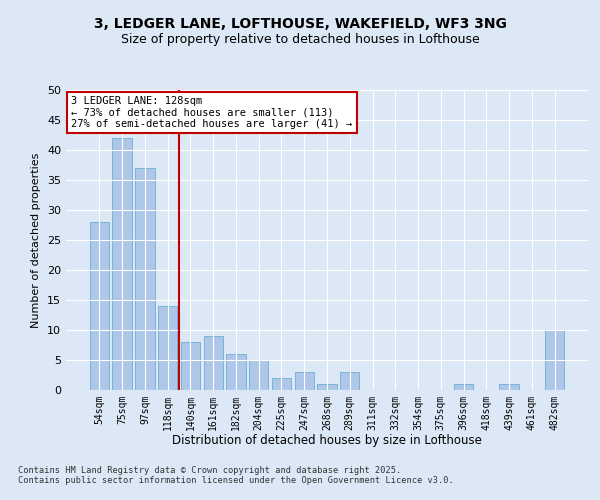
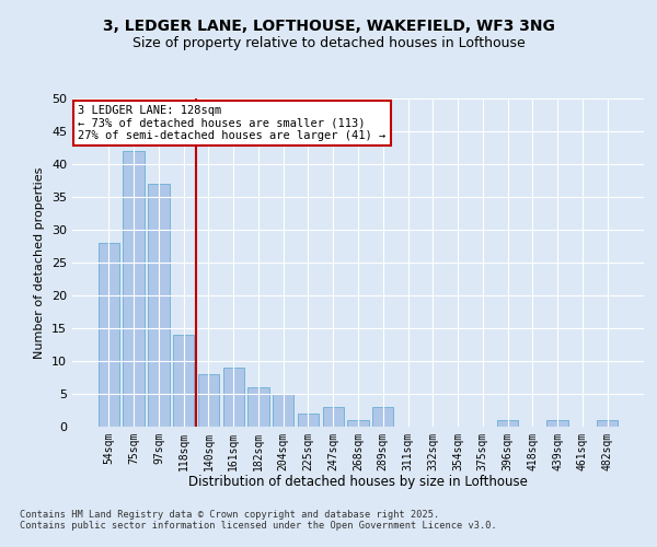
482sqm: 10 -> 1
